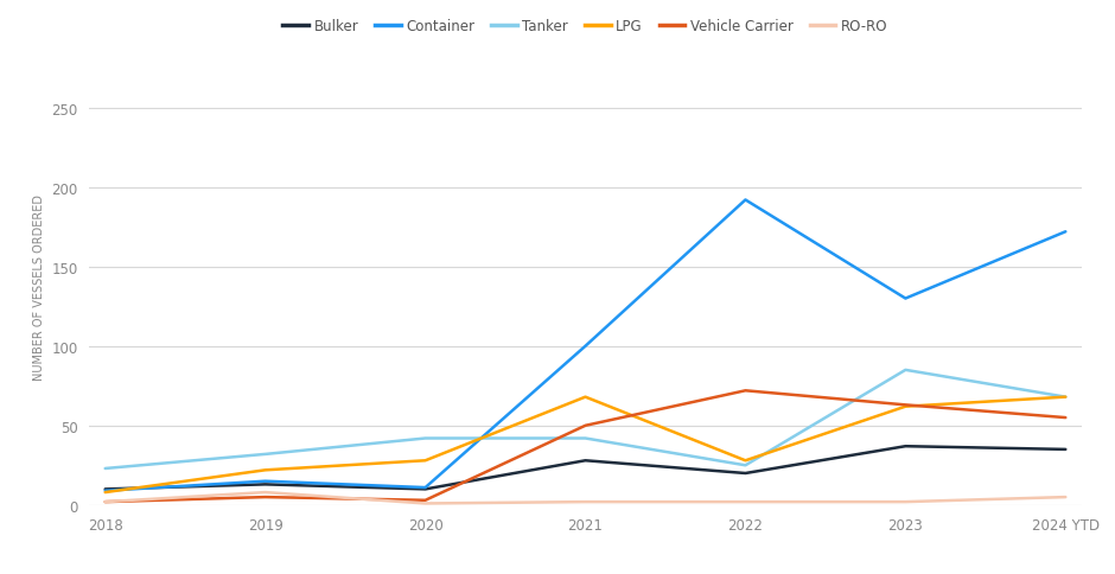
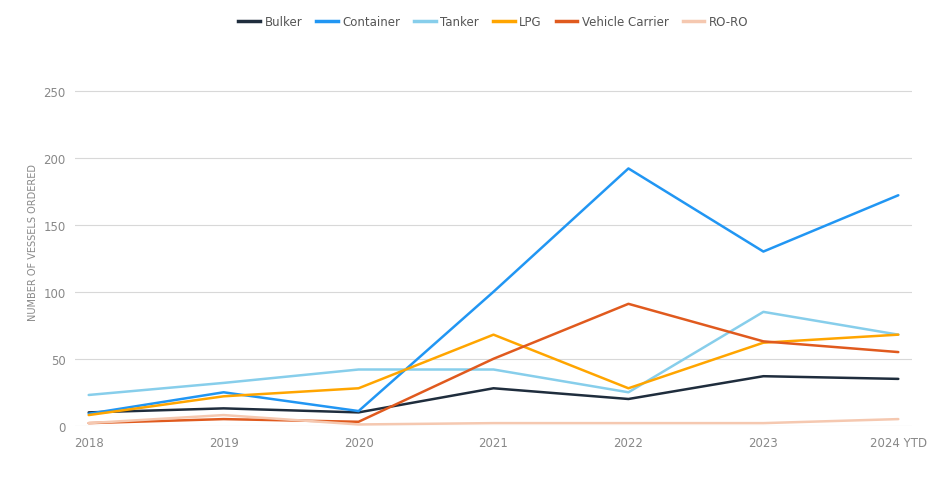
Container/2019: 15 -> 25
Vehicle Carrier/2022: 72 -> 91
